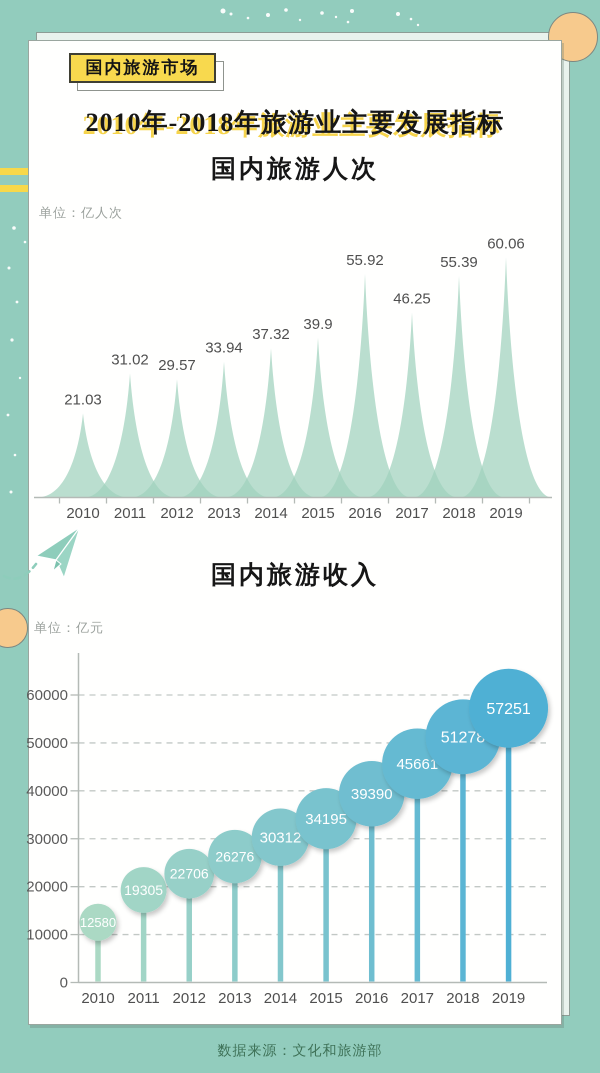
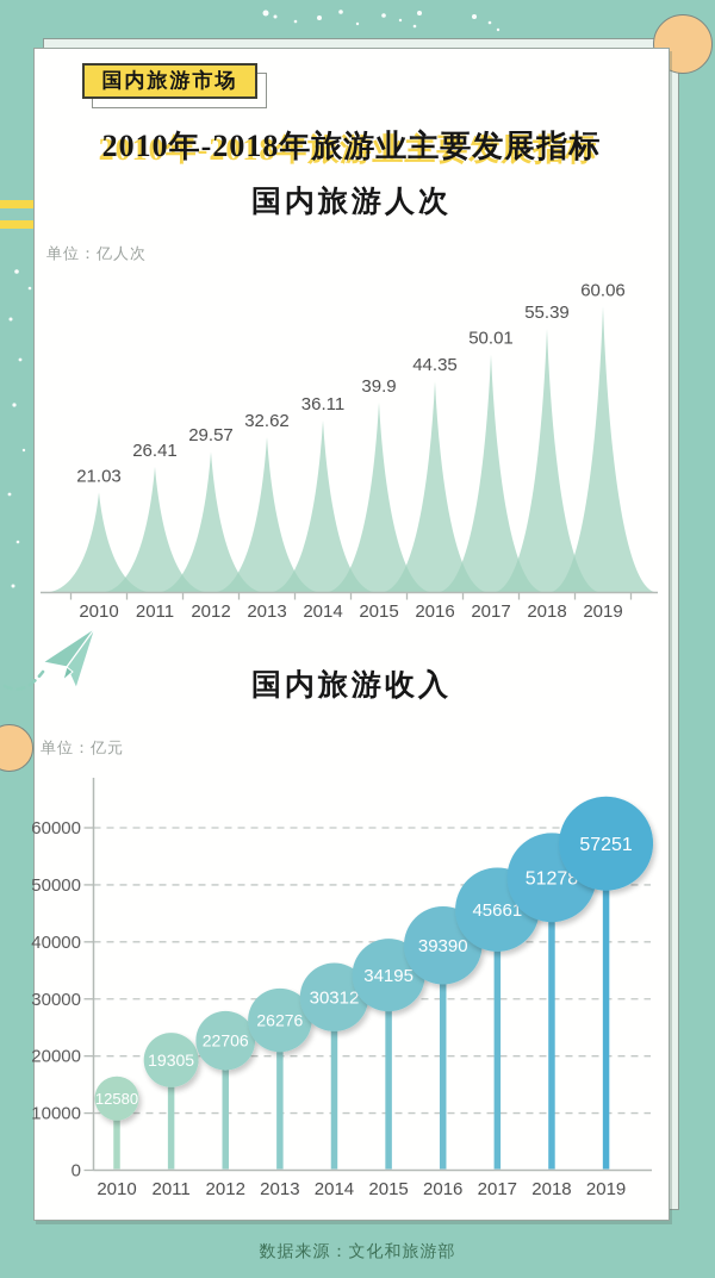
国内旅游人次/2011: 31.02 -> 26.41
国内旅游人次/2013: 33.94 -> 32.62
国内旅游人次/2014: 37.32 -> 36.11
国内旅游人次/2016: 55.92 -> 44.35
国内旅游人次/2017: 46.25 -> 50.01
